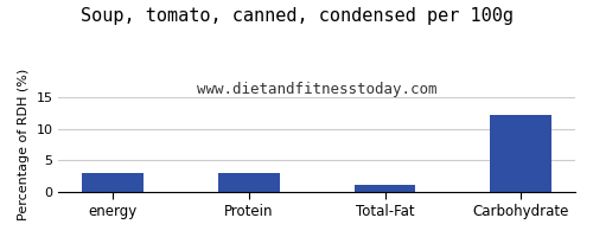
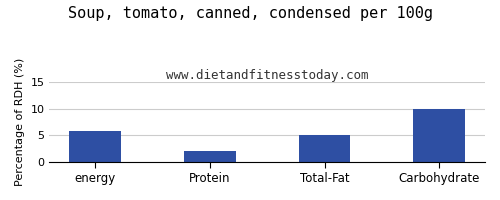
energy: 3.0 -> 5.8
Protein: 3.0 -> 2.0
Total-Fat: 1.1 -> 5.0
Carbohydrate: 12.2 -> 10.0
